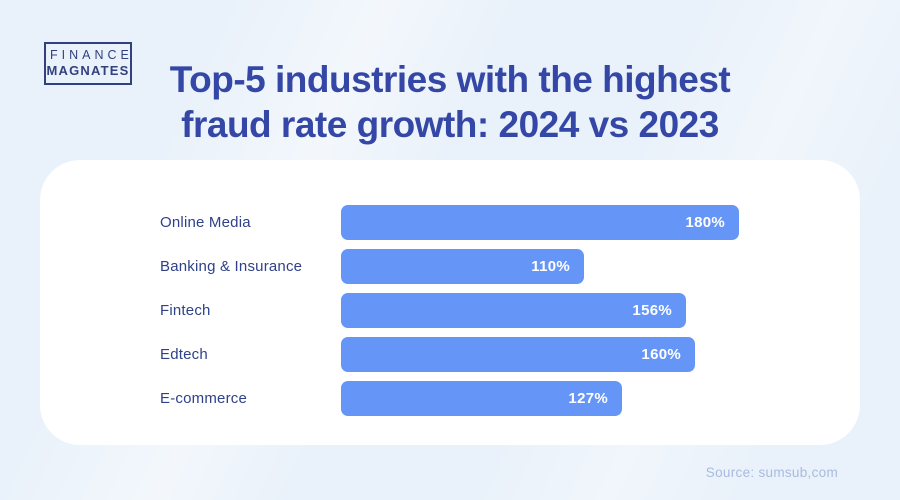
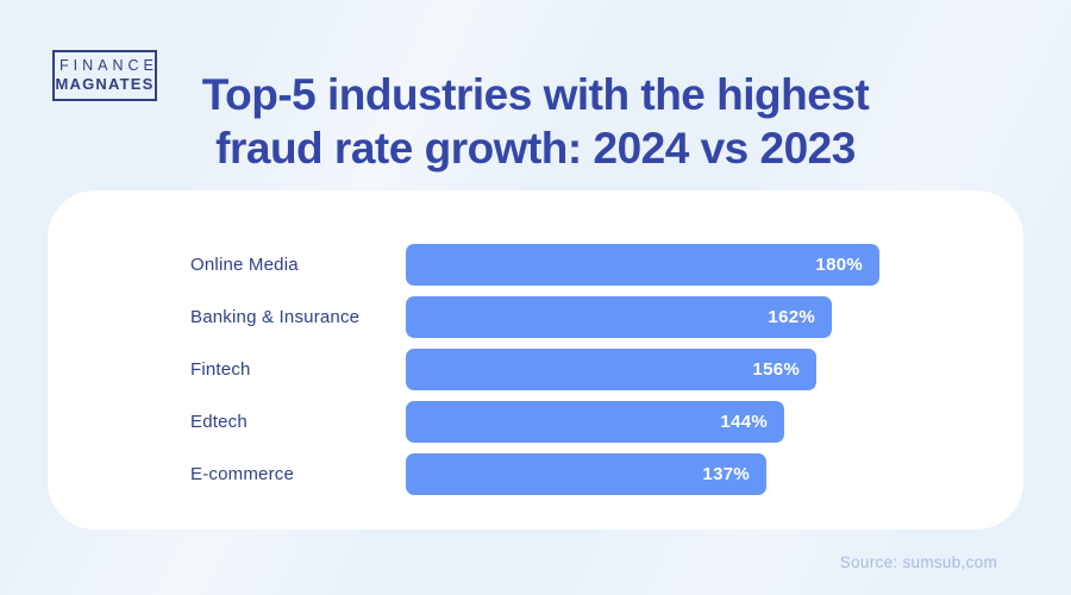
Banking & Insurance: 110% -> 162%
Edtech: 160% -> 144%
E-commerce: 127% -> 137%
